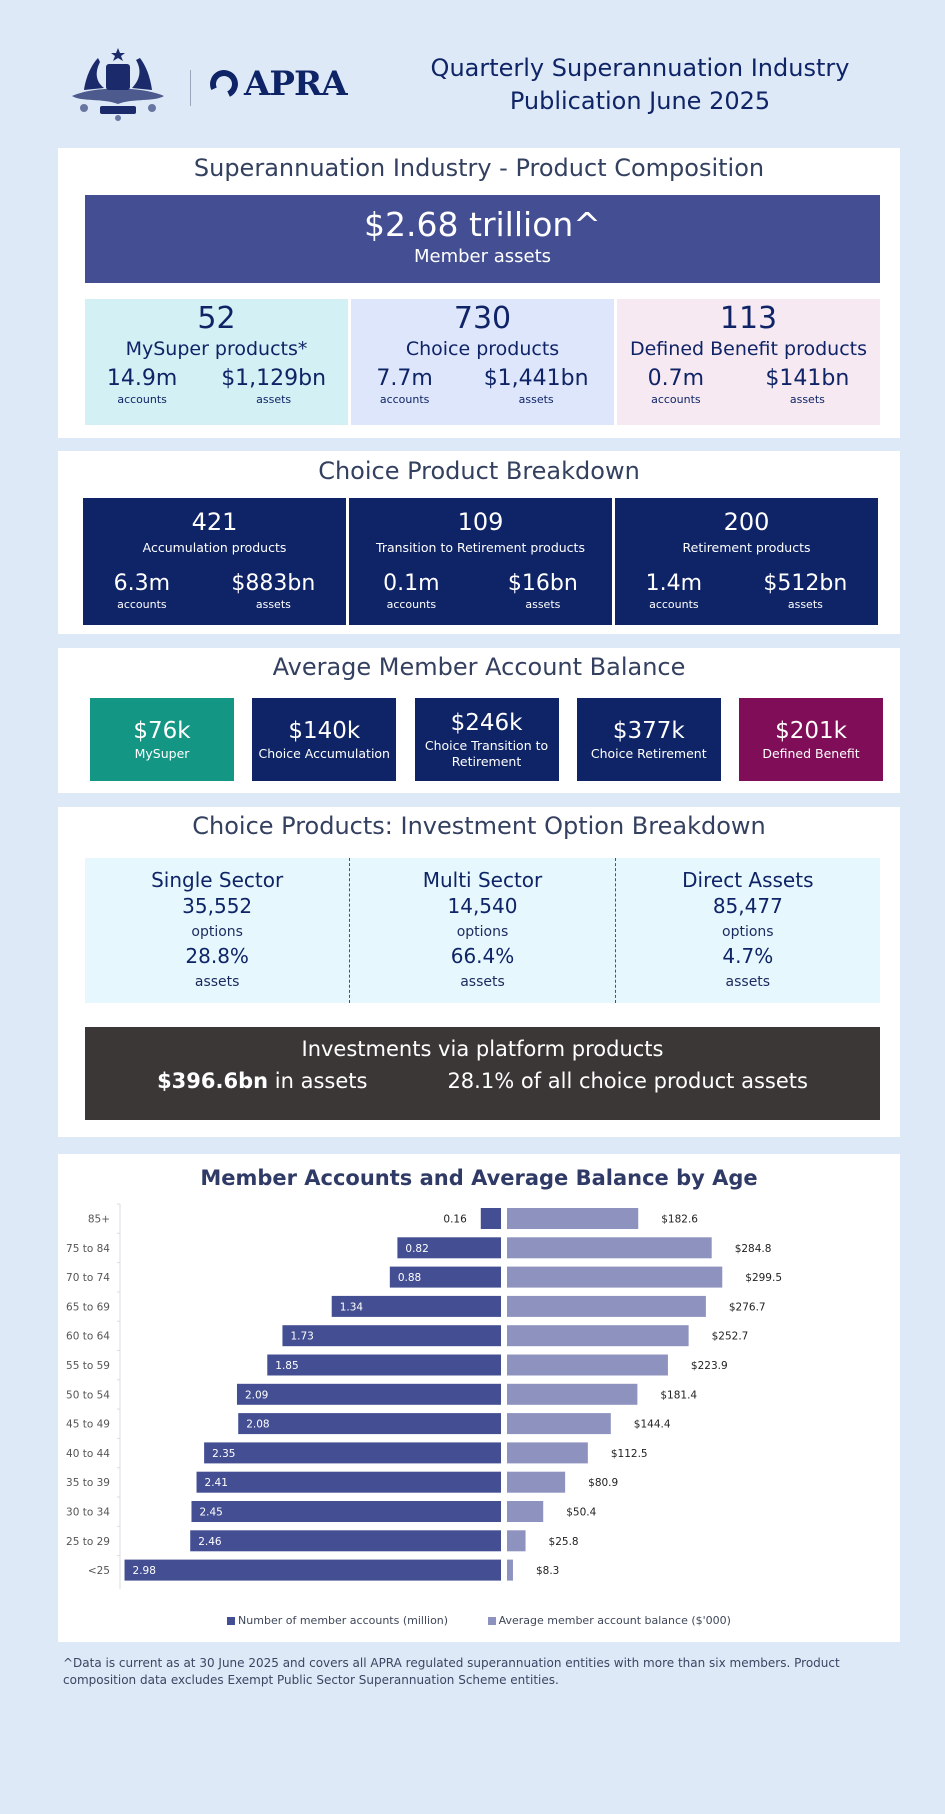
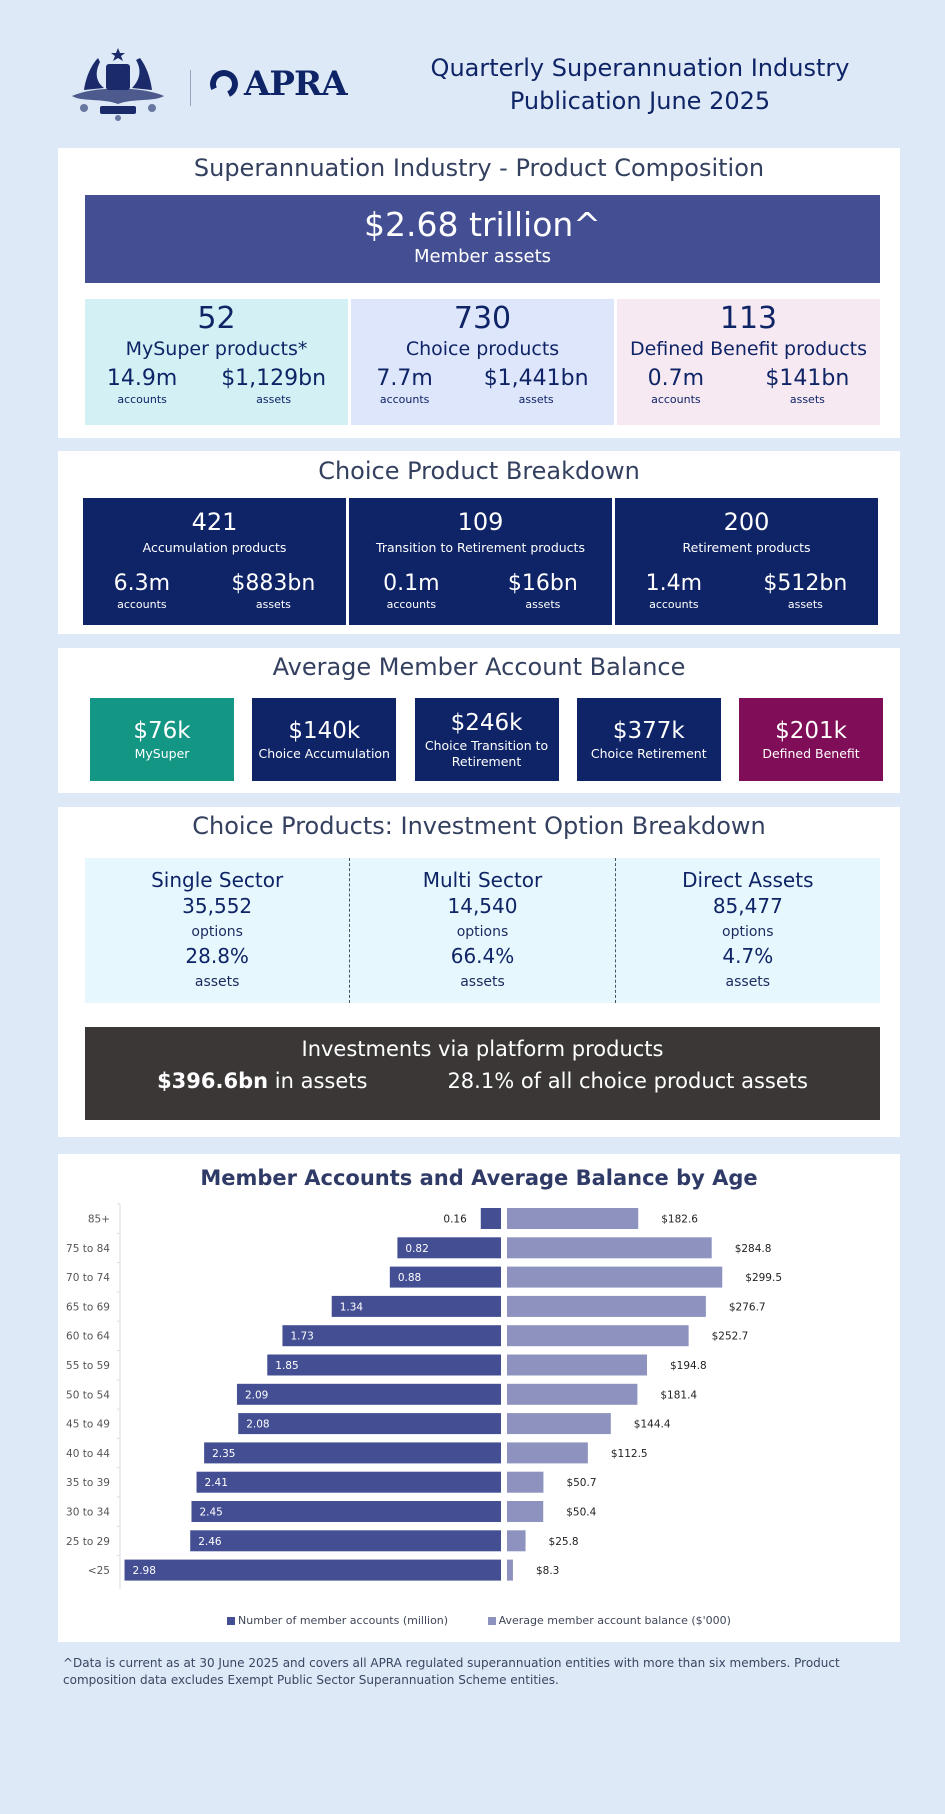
Average member account balance ($'000)/55 to 59: $223.9 -> $194.8
Average member account balance ($'000)/35 to 39: $80.9 -> $50.7
